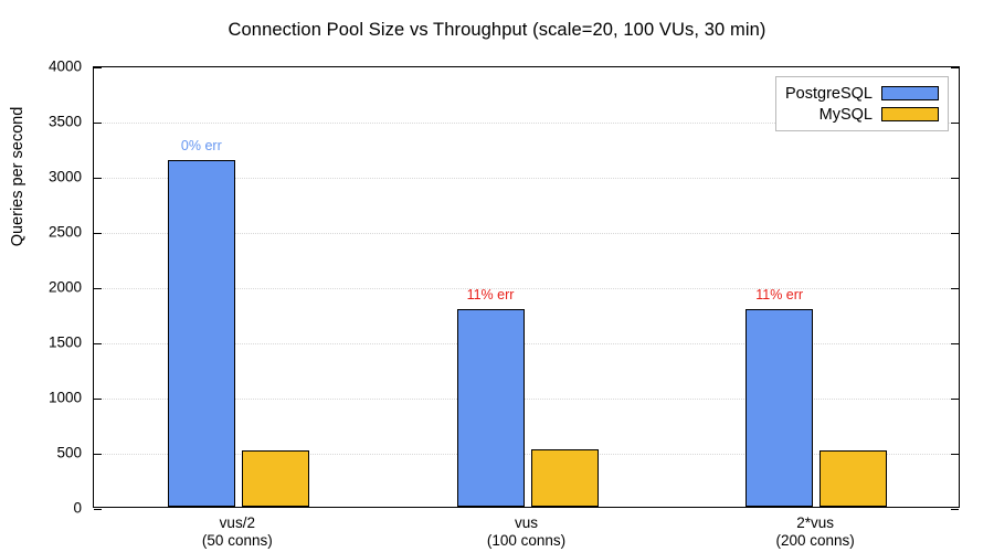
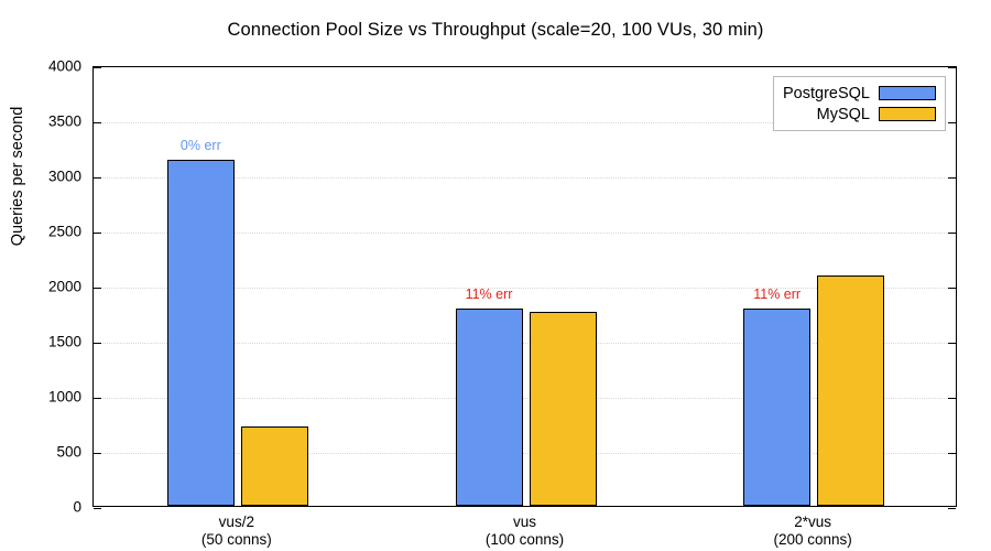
MySQL/vus/2: 510 -> 720
MySQL/vus: 520 -> 1760
MySQL/2*vus: 510 -> 2090
